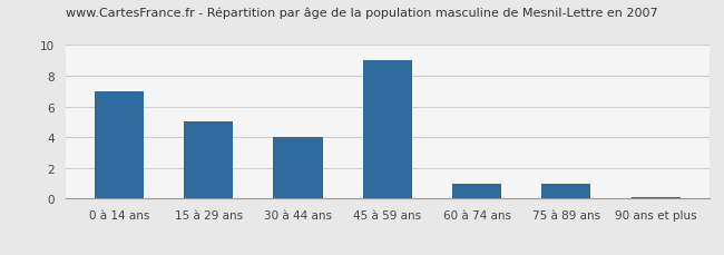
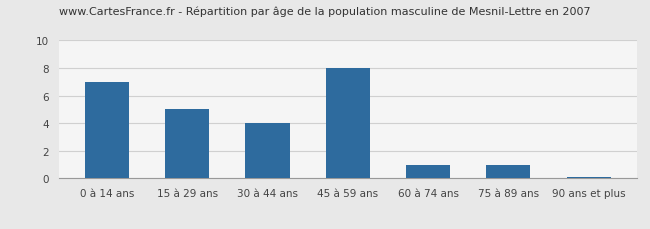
45 à 59 ans: 9.0 -> 8.0
